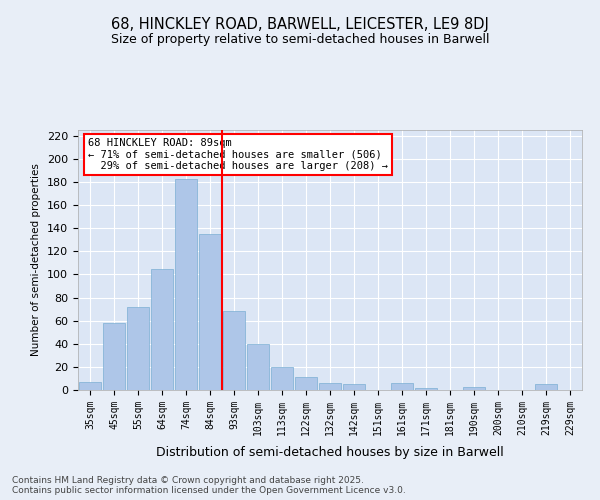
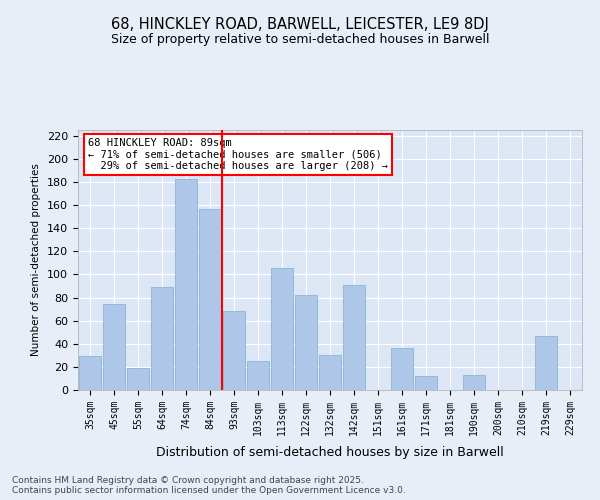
35sqm: 7 -> 29
45sqm: 58 -> 74
55sqm: 72 -> 19
64sqm: 105 -> 89
84sqm: 135 -> 157
103sqm: 40 -> 25
113sqm: 20 -> 106
122sqm: 11 -> 82
132sqm: 6 -> 30
142sqm: 5 -> 91
161sqm: 6 -> 36
171sqm: 2 -> 12
190sqm: 3 -> 13
219sqm: 5 -> 47
